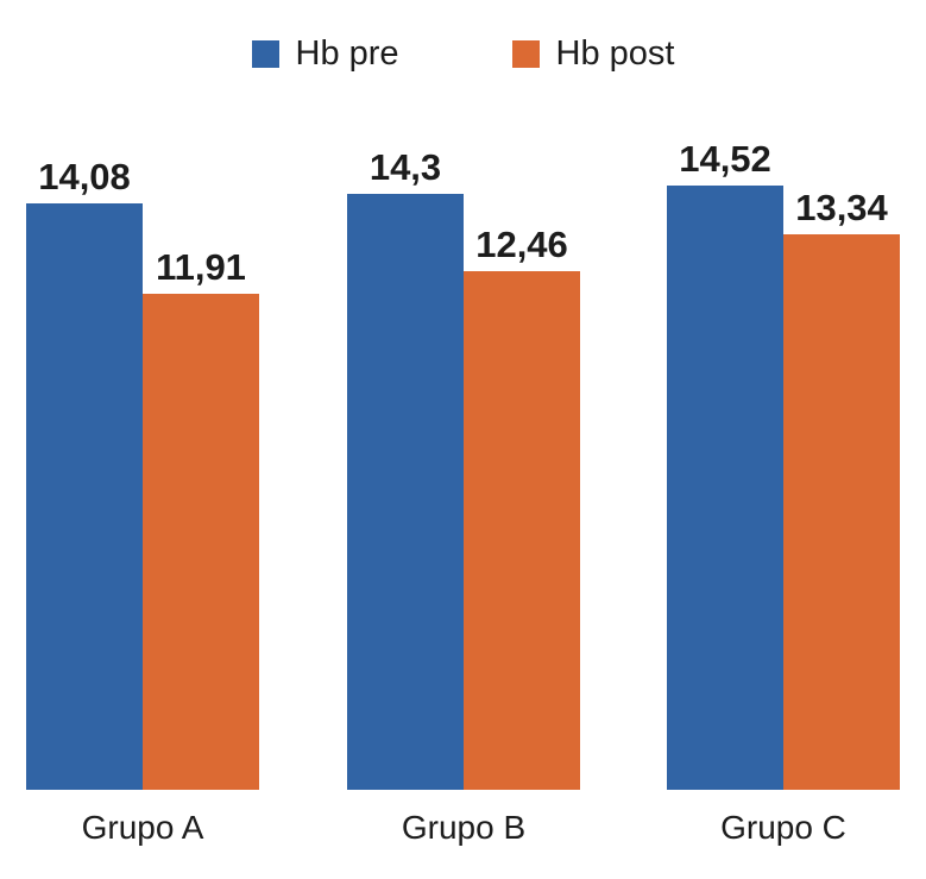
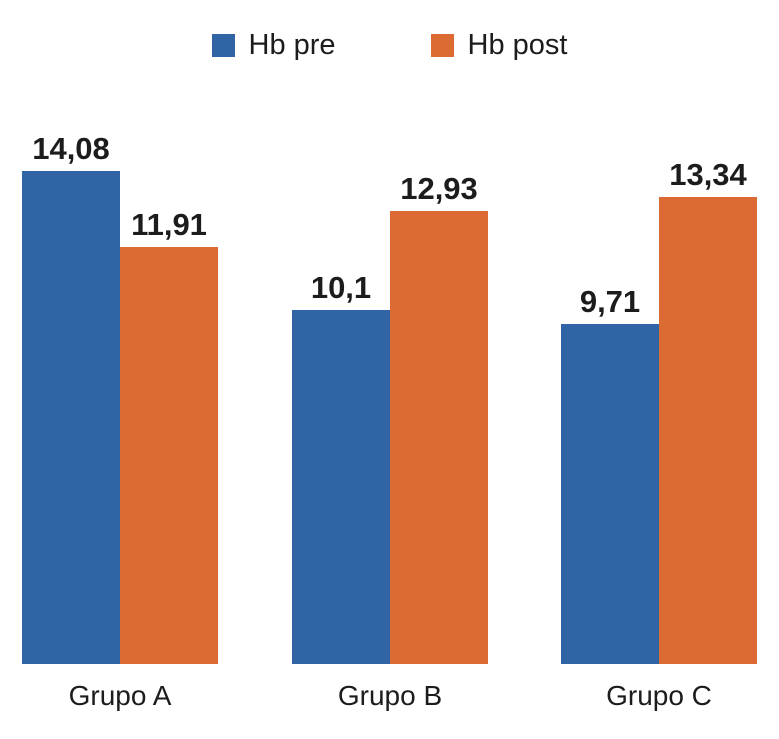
Hb pre/Grupo B: 14,3 -> 10,1
Hb post/Grupo B: 12,46 -> 12,93
Hb pre/Grupo C: 14,52 -> 9,71
